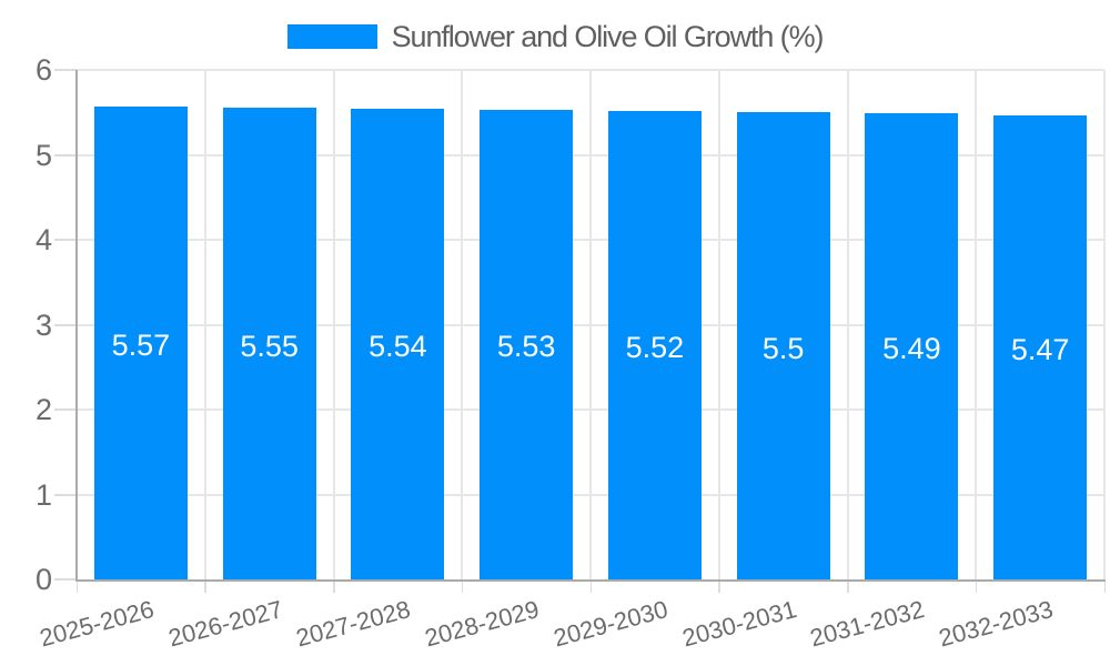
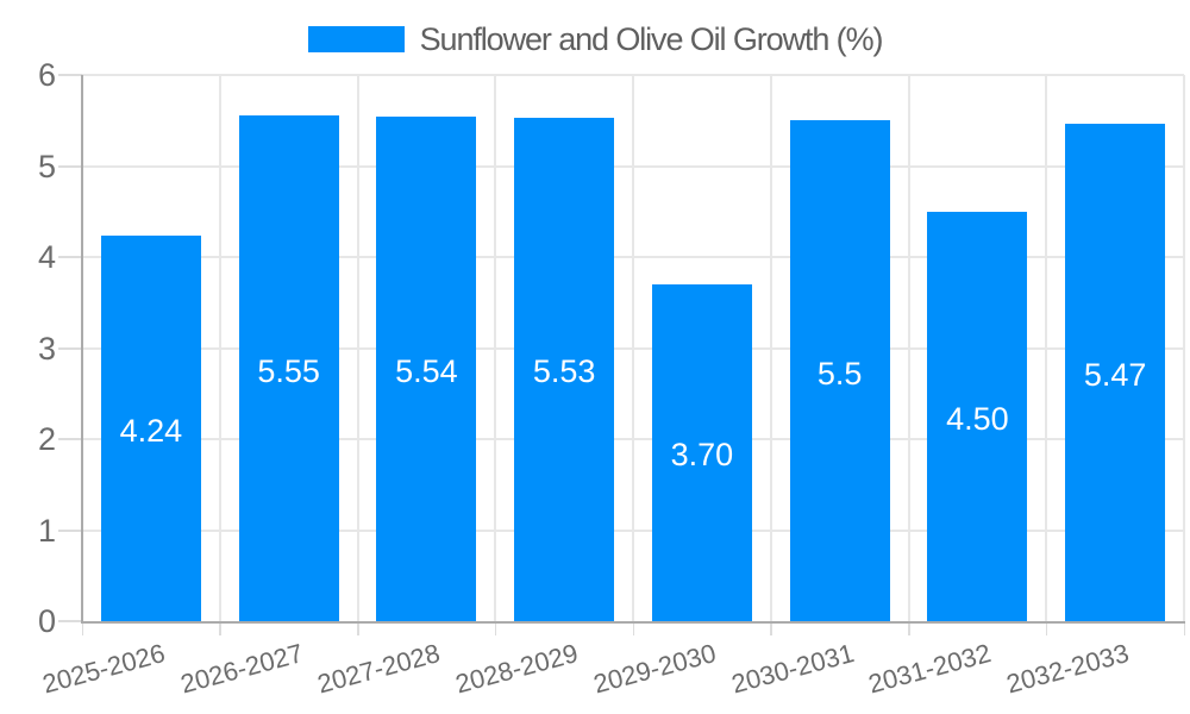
2025-2026: 5.57 -> 4.24
2029-2030: 5.52 -> 3.70
2031-2032: 5.49 -> 4.50
